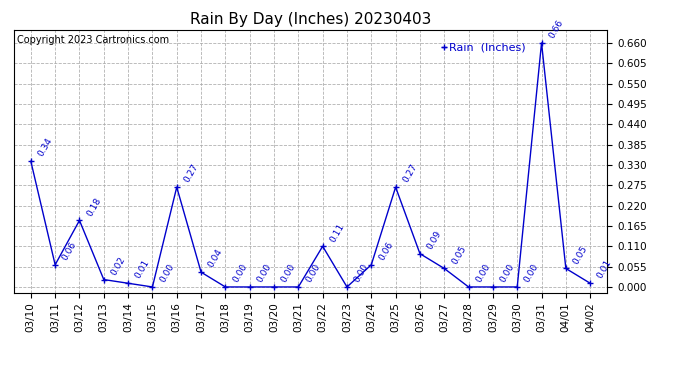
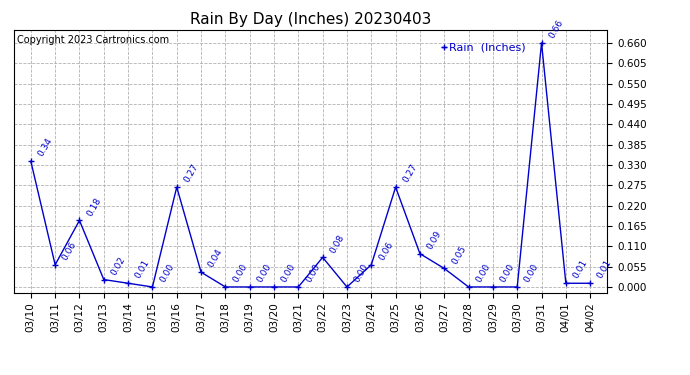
03/22: 0.11 -> 0.08
04/01: 0.05 -> 0.01
